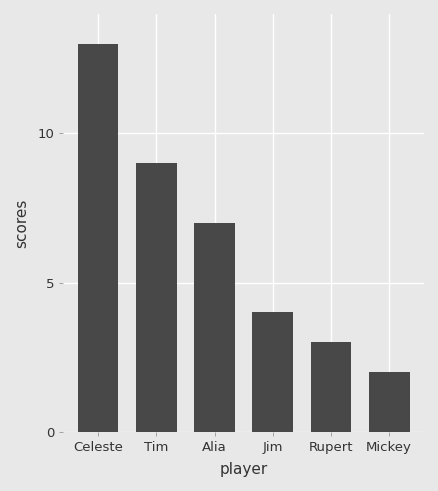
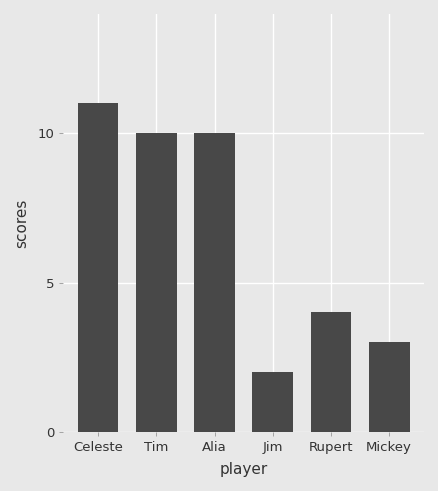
Celeste: 13 -> 11
Tim: 9 -> 10
Alia: 7 -> 10
Jim: 4 -> 2
Rupert: 3 -> 4
Mickey: 2 -> 3
